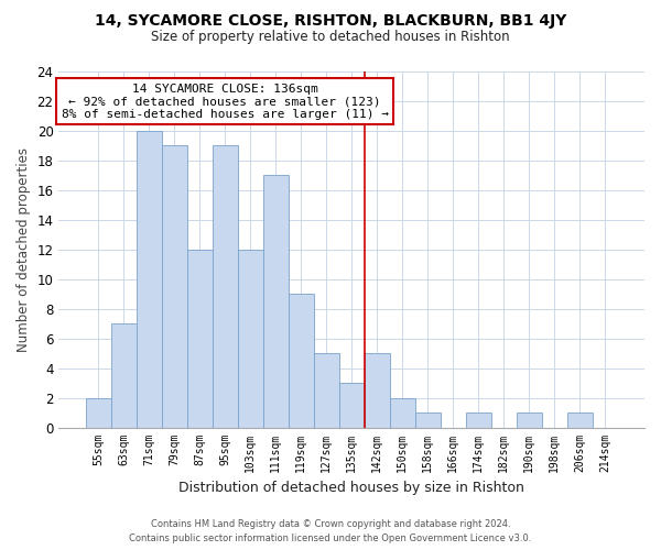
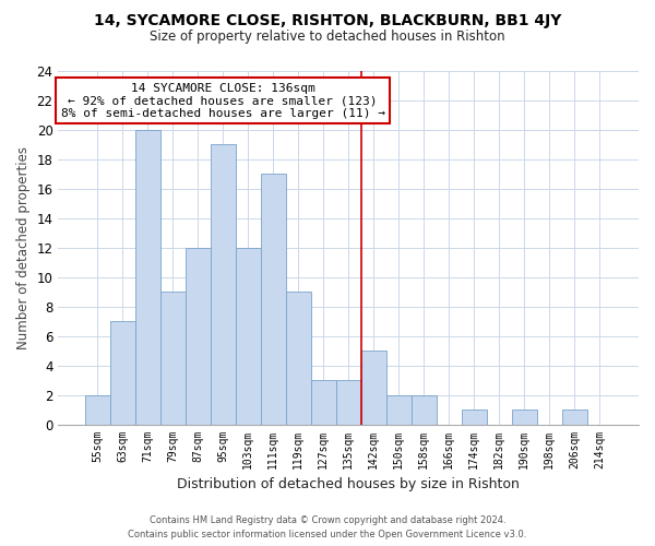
79sqm: 19 -> 9
127sqm: 5 -> 3
158sqm: 1 -> 2
